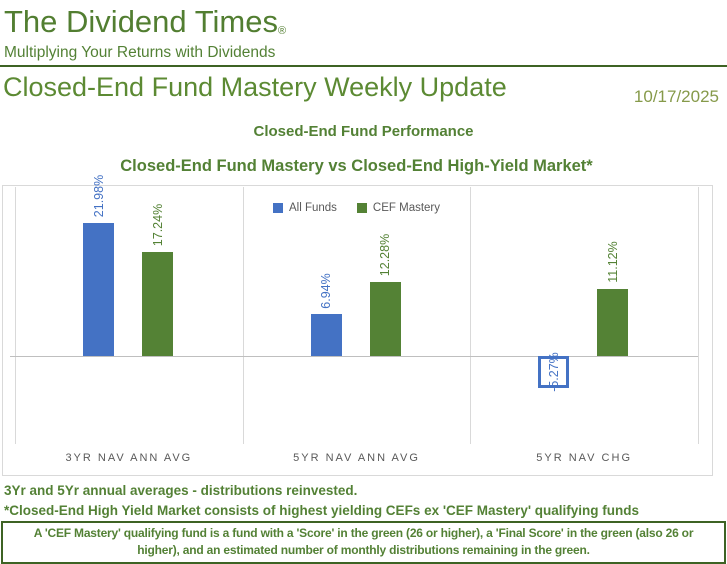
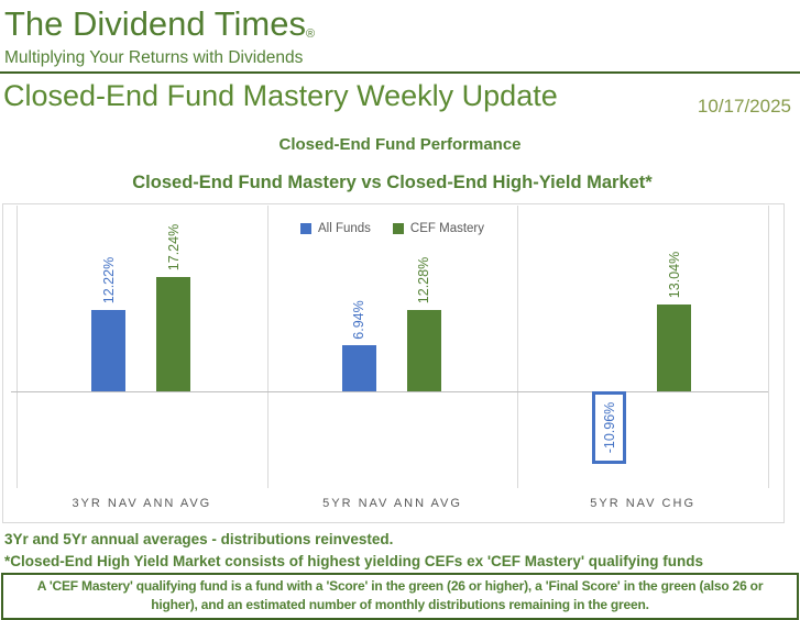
All Funds/3YR NAV ANN AVG: 21.98% -> 12.22%
All Funds/5YR NAV CHG: -5.27% -> -10.96%
CEF Mastery/5YR NAV CHG: 11.12% -> 13.04%
